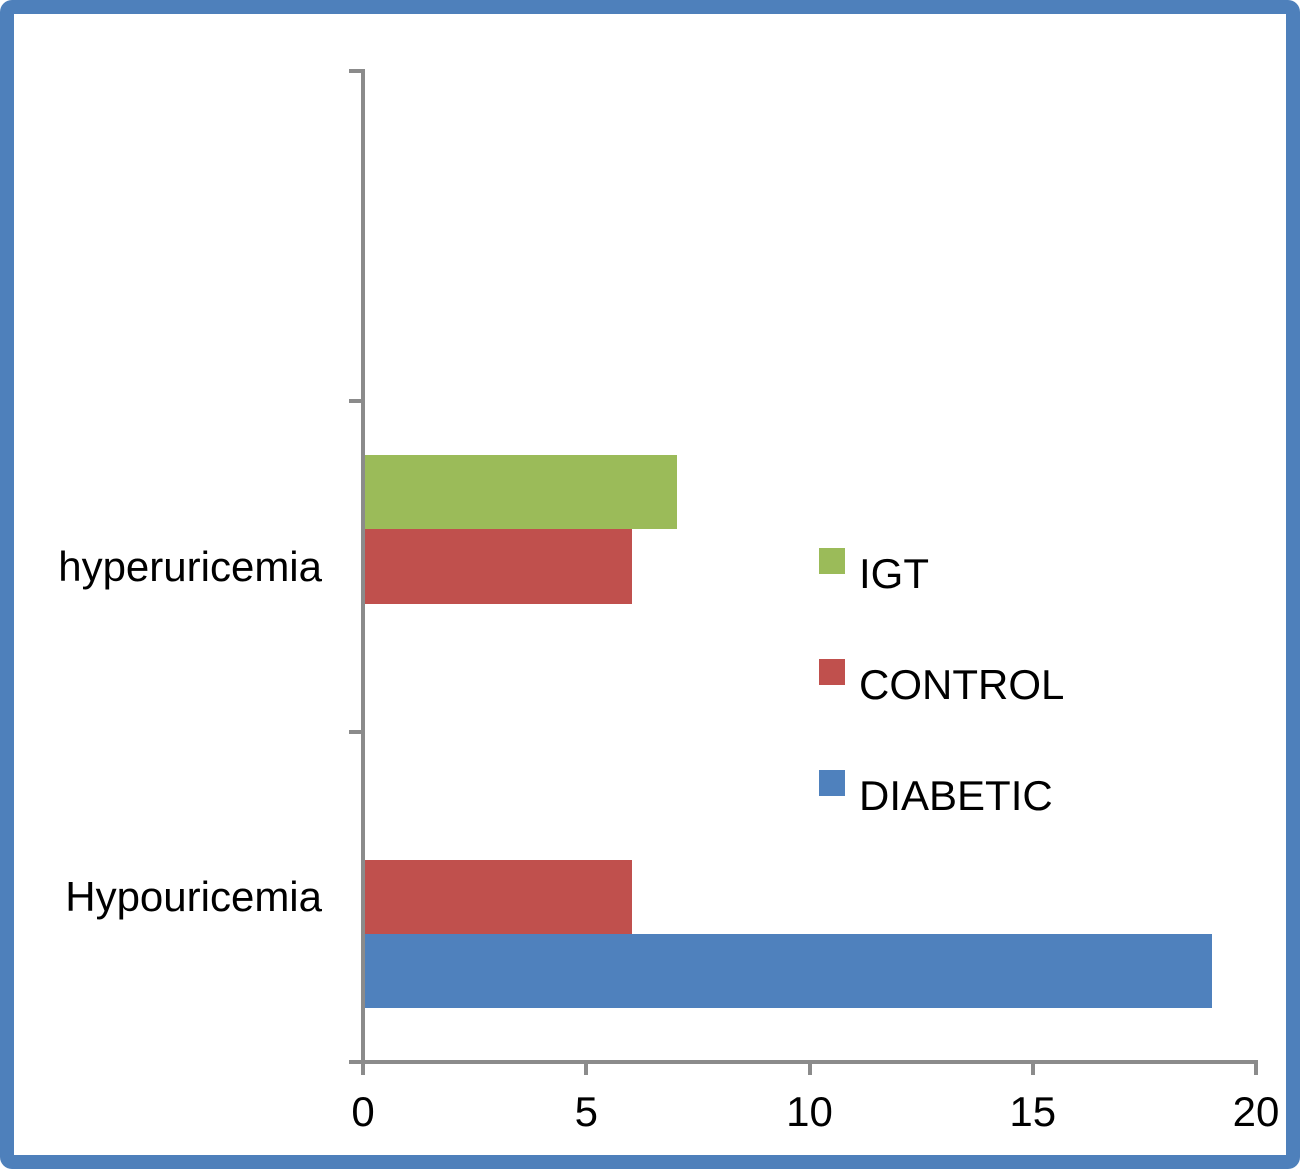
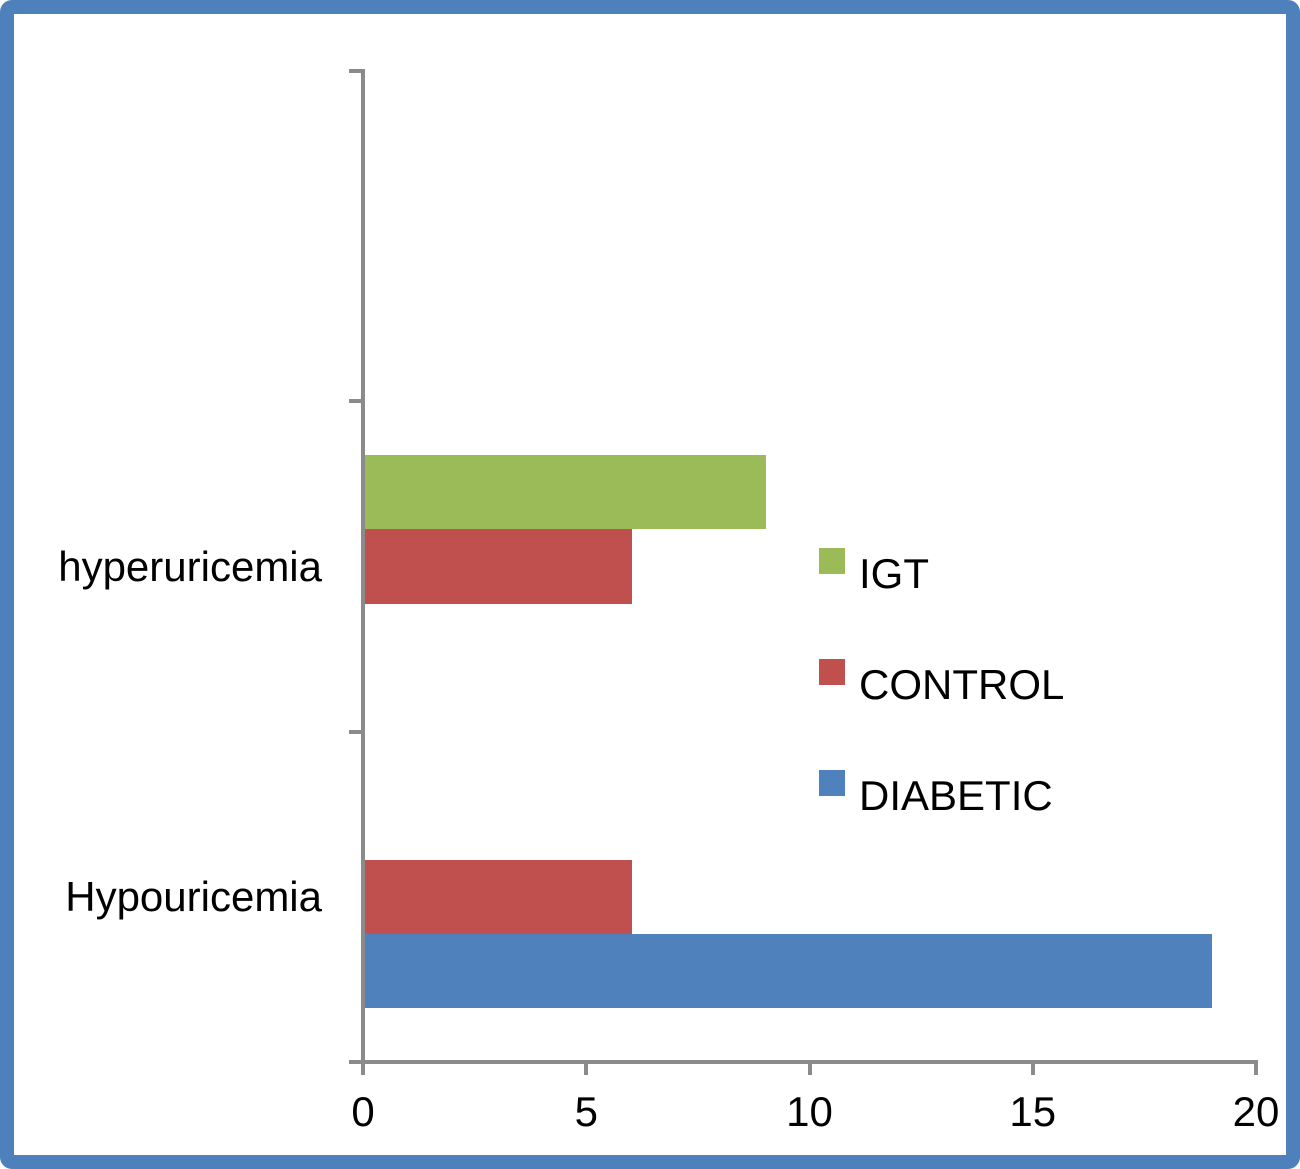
IGT/hyperuricemia: 7 -> 9
